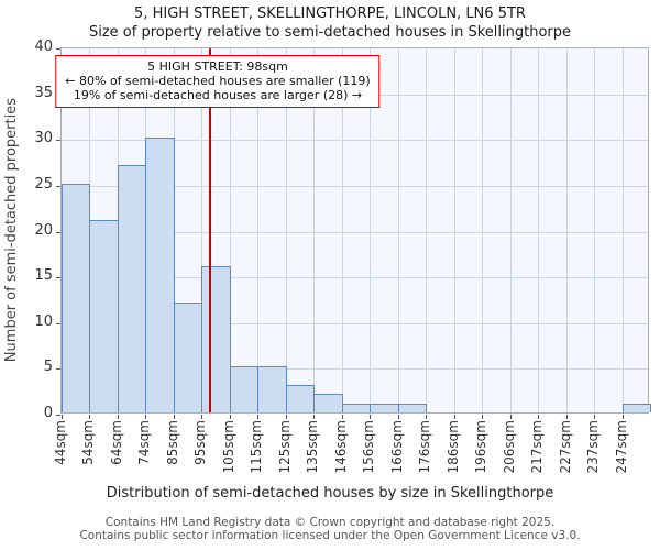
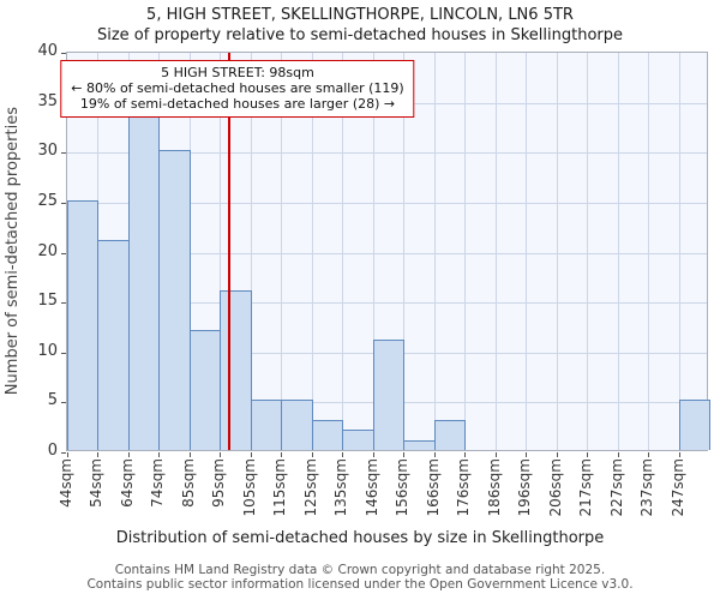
64sqm: 27 -> 34
146sqm: 1 -> 11
166sqm: 1 -> 3
247sqm: 1 -> 5
